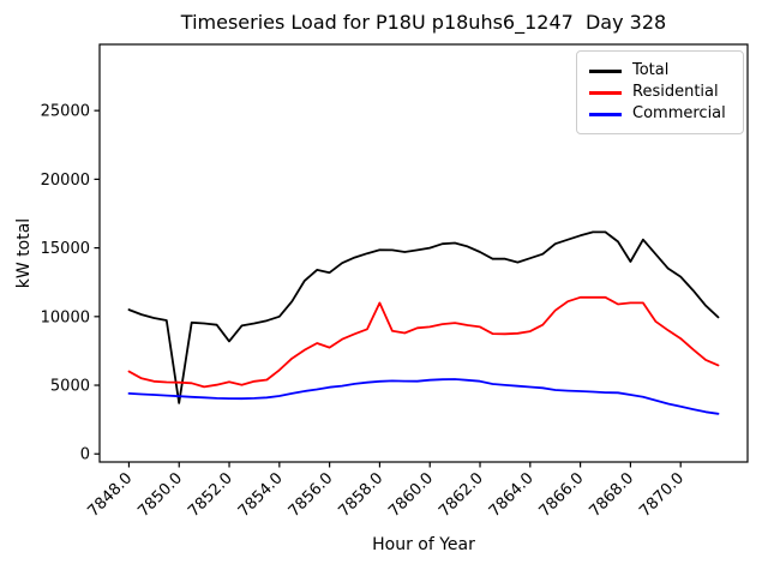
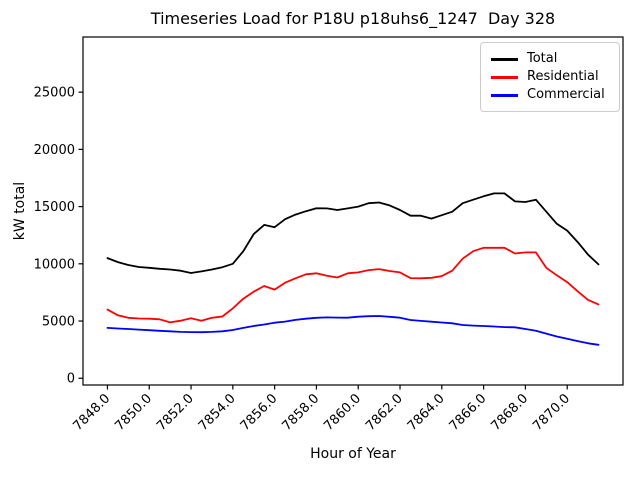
Total/7850.0: 3700 -> 9600
Total/7852.0: 8200 -> 9200
Residential/7858.0: 11000 -> 9200
Total/7868.0: 14000 -> 15400
